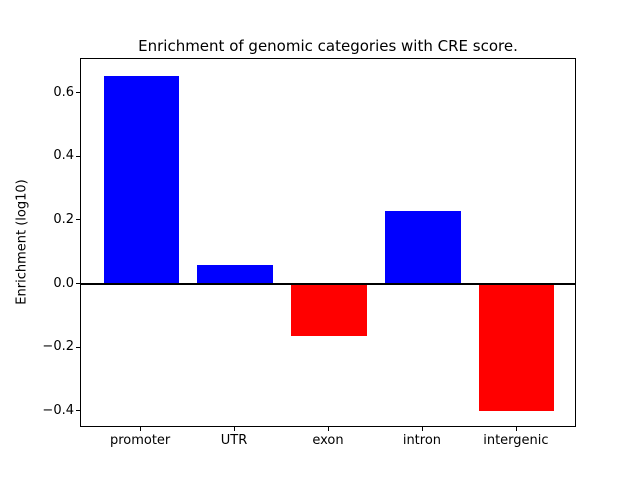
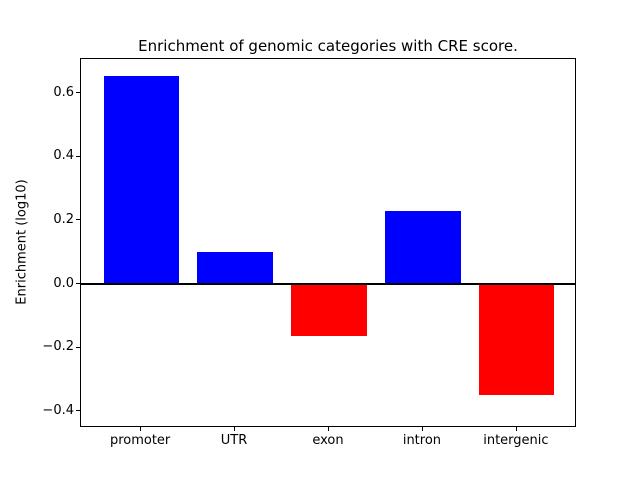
UTR: 0.06 -> 0.10
intergenic: -0.40 -> -0.35
